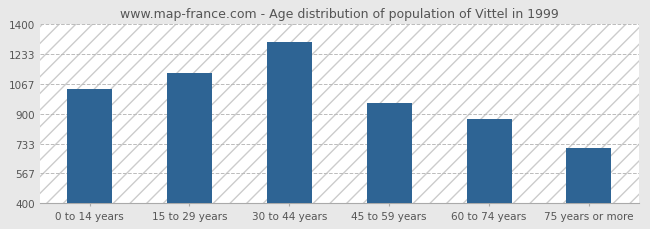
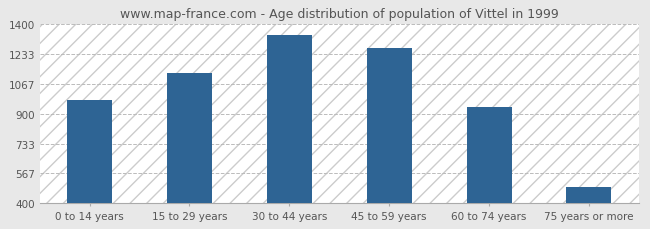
0 to 14 years: 1040 -> 980
30 to 44 years: 1300 -> 1340
45 to 59 years: 960 -> 1270
60 to 74 years: 870 -> 940
75 years or more: 710 -> 490
